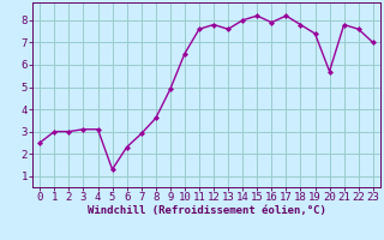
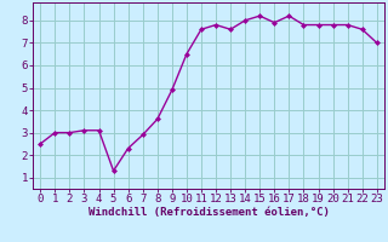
19: 7.4 -> 7.8
20: 5.7 -> 7.8
